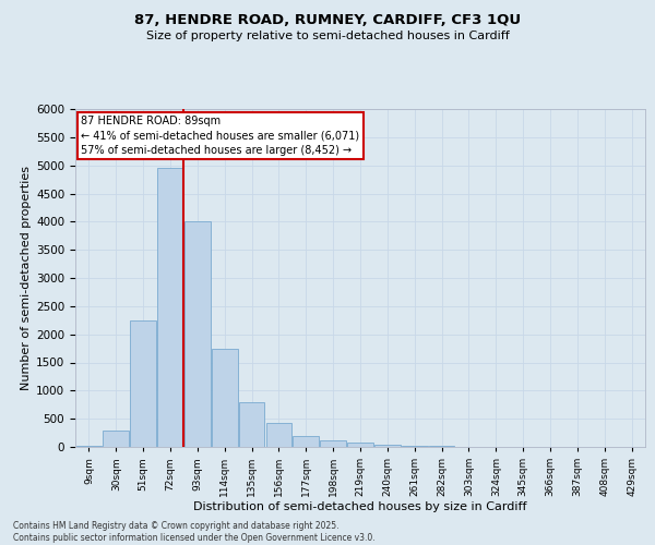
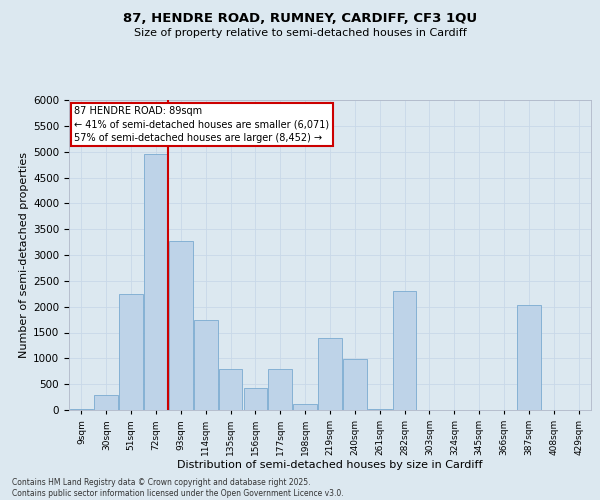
93sqm: 4000 -> 3280
177sqm: 190 -> 800
219sqm: 70 -> 1400
240sqm: 40 -> 980
282sqm: 10 -> 2300
387sqm: 0 -> 2040
